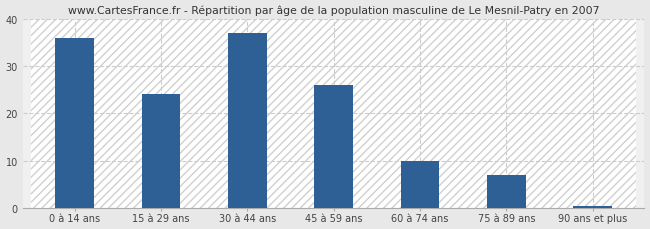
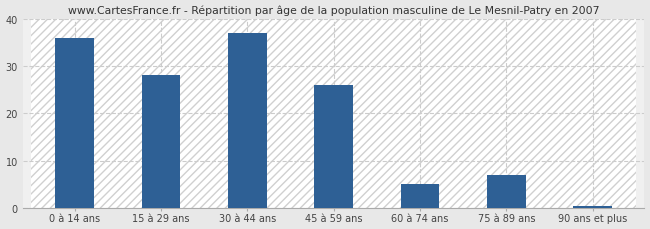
15 à 29 ans: 24.0 -> 28.0
60 à 74 ans: 10.0 -> 5.0
